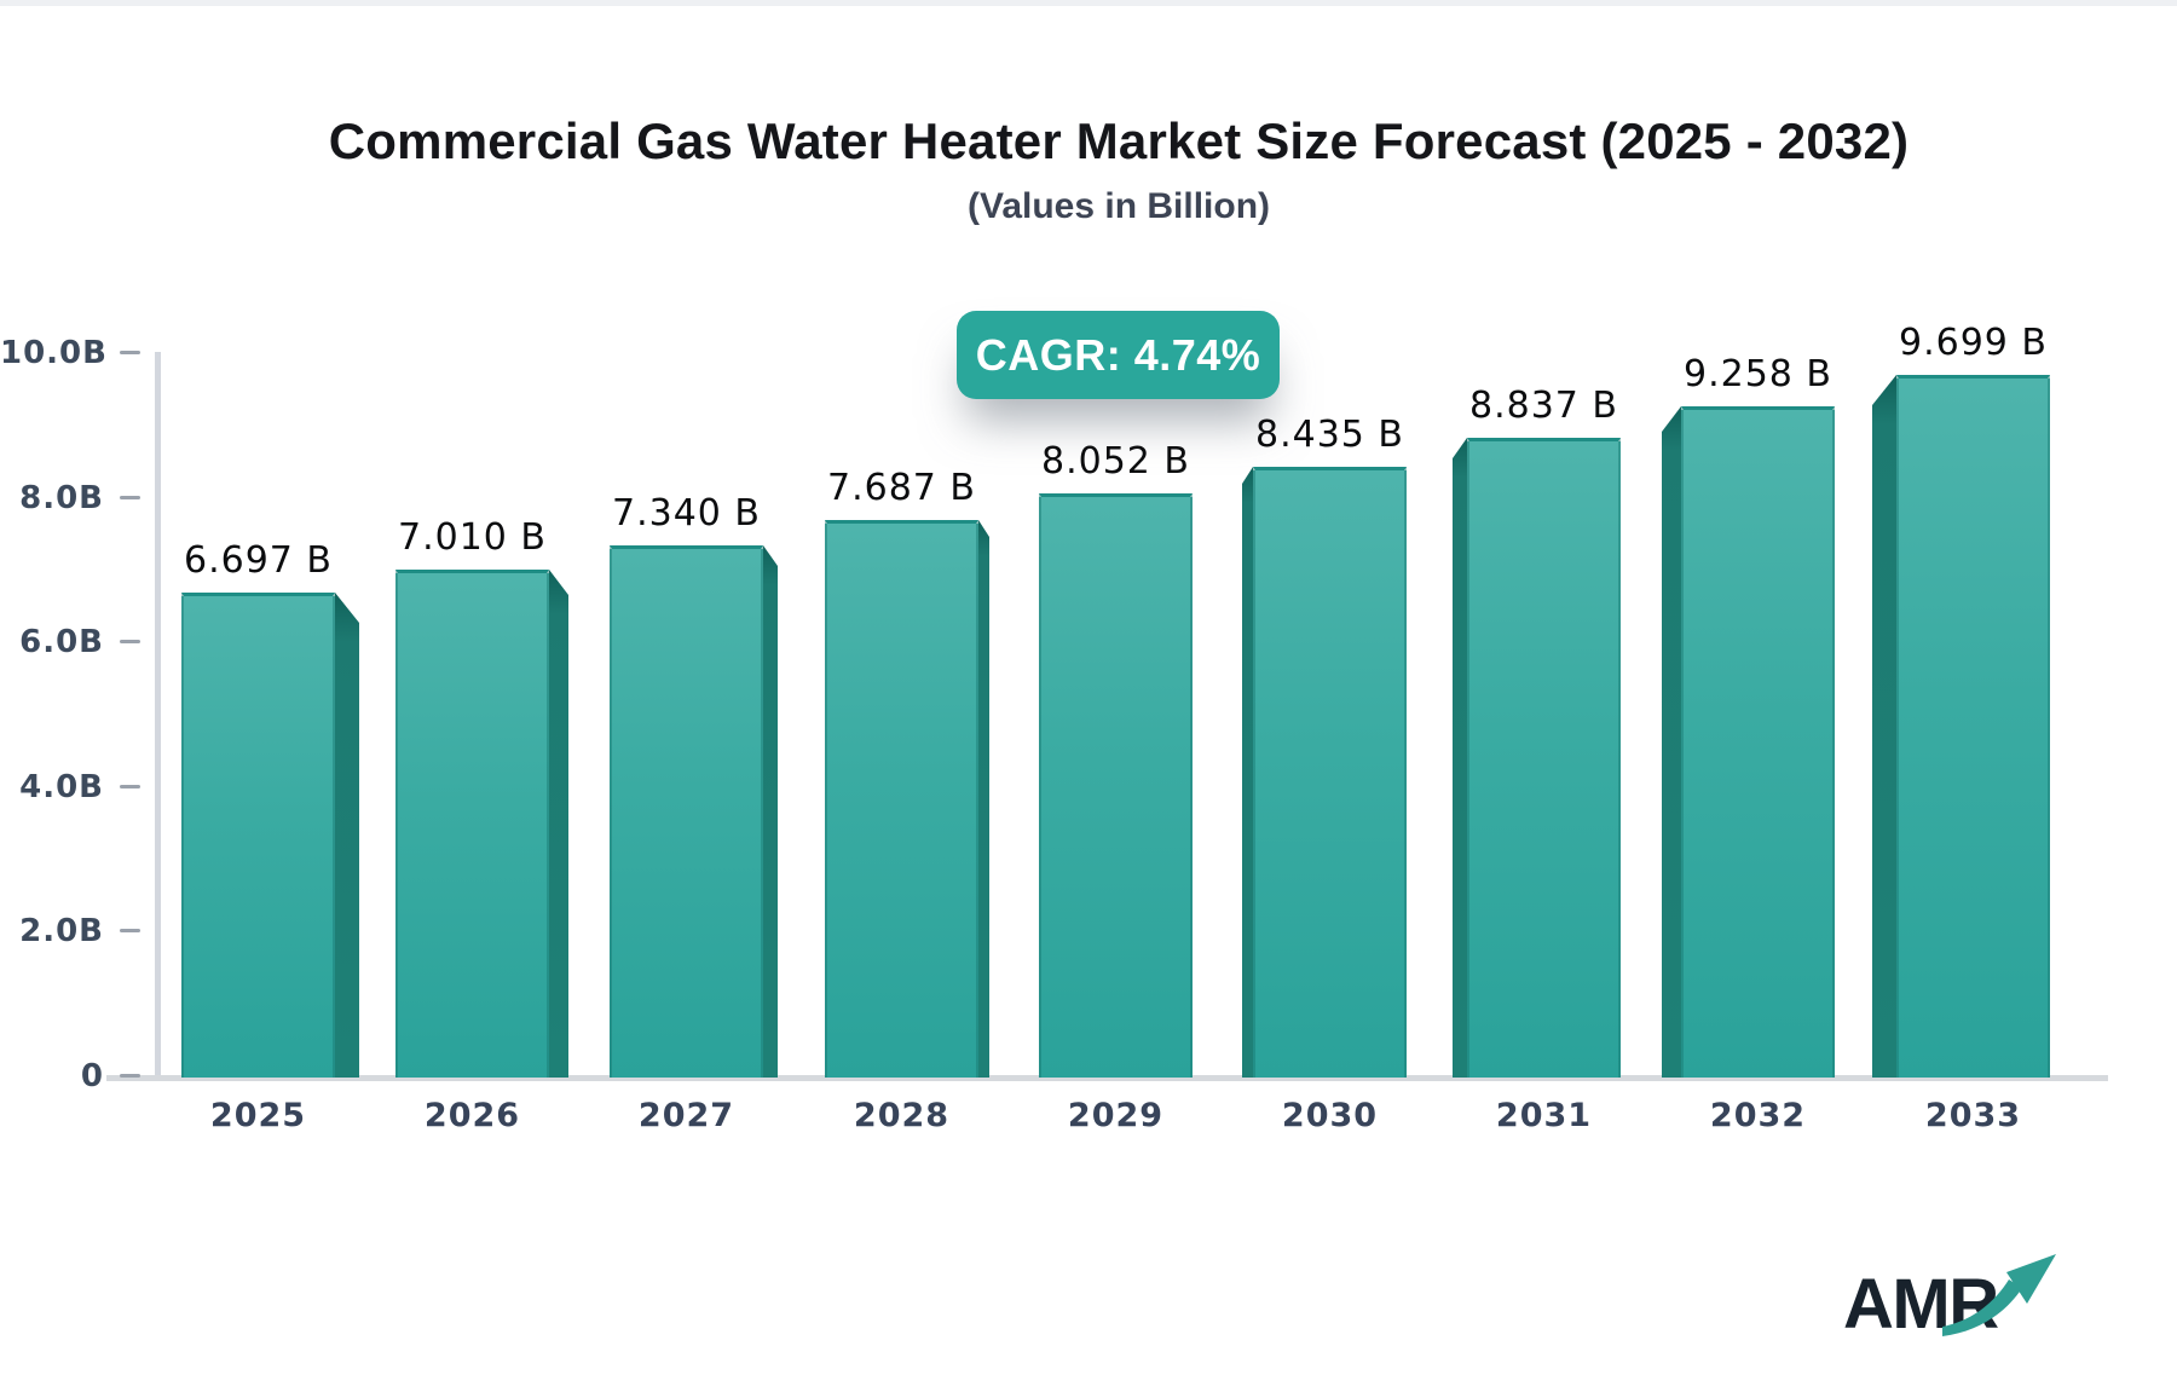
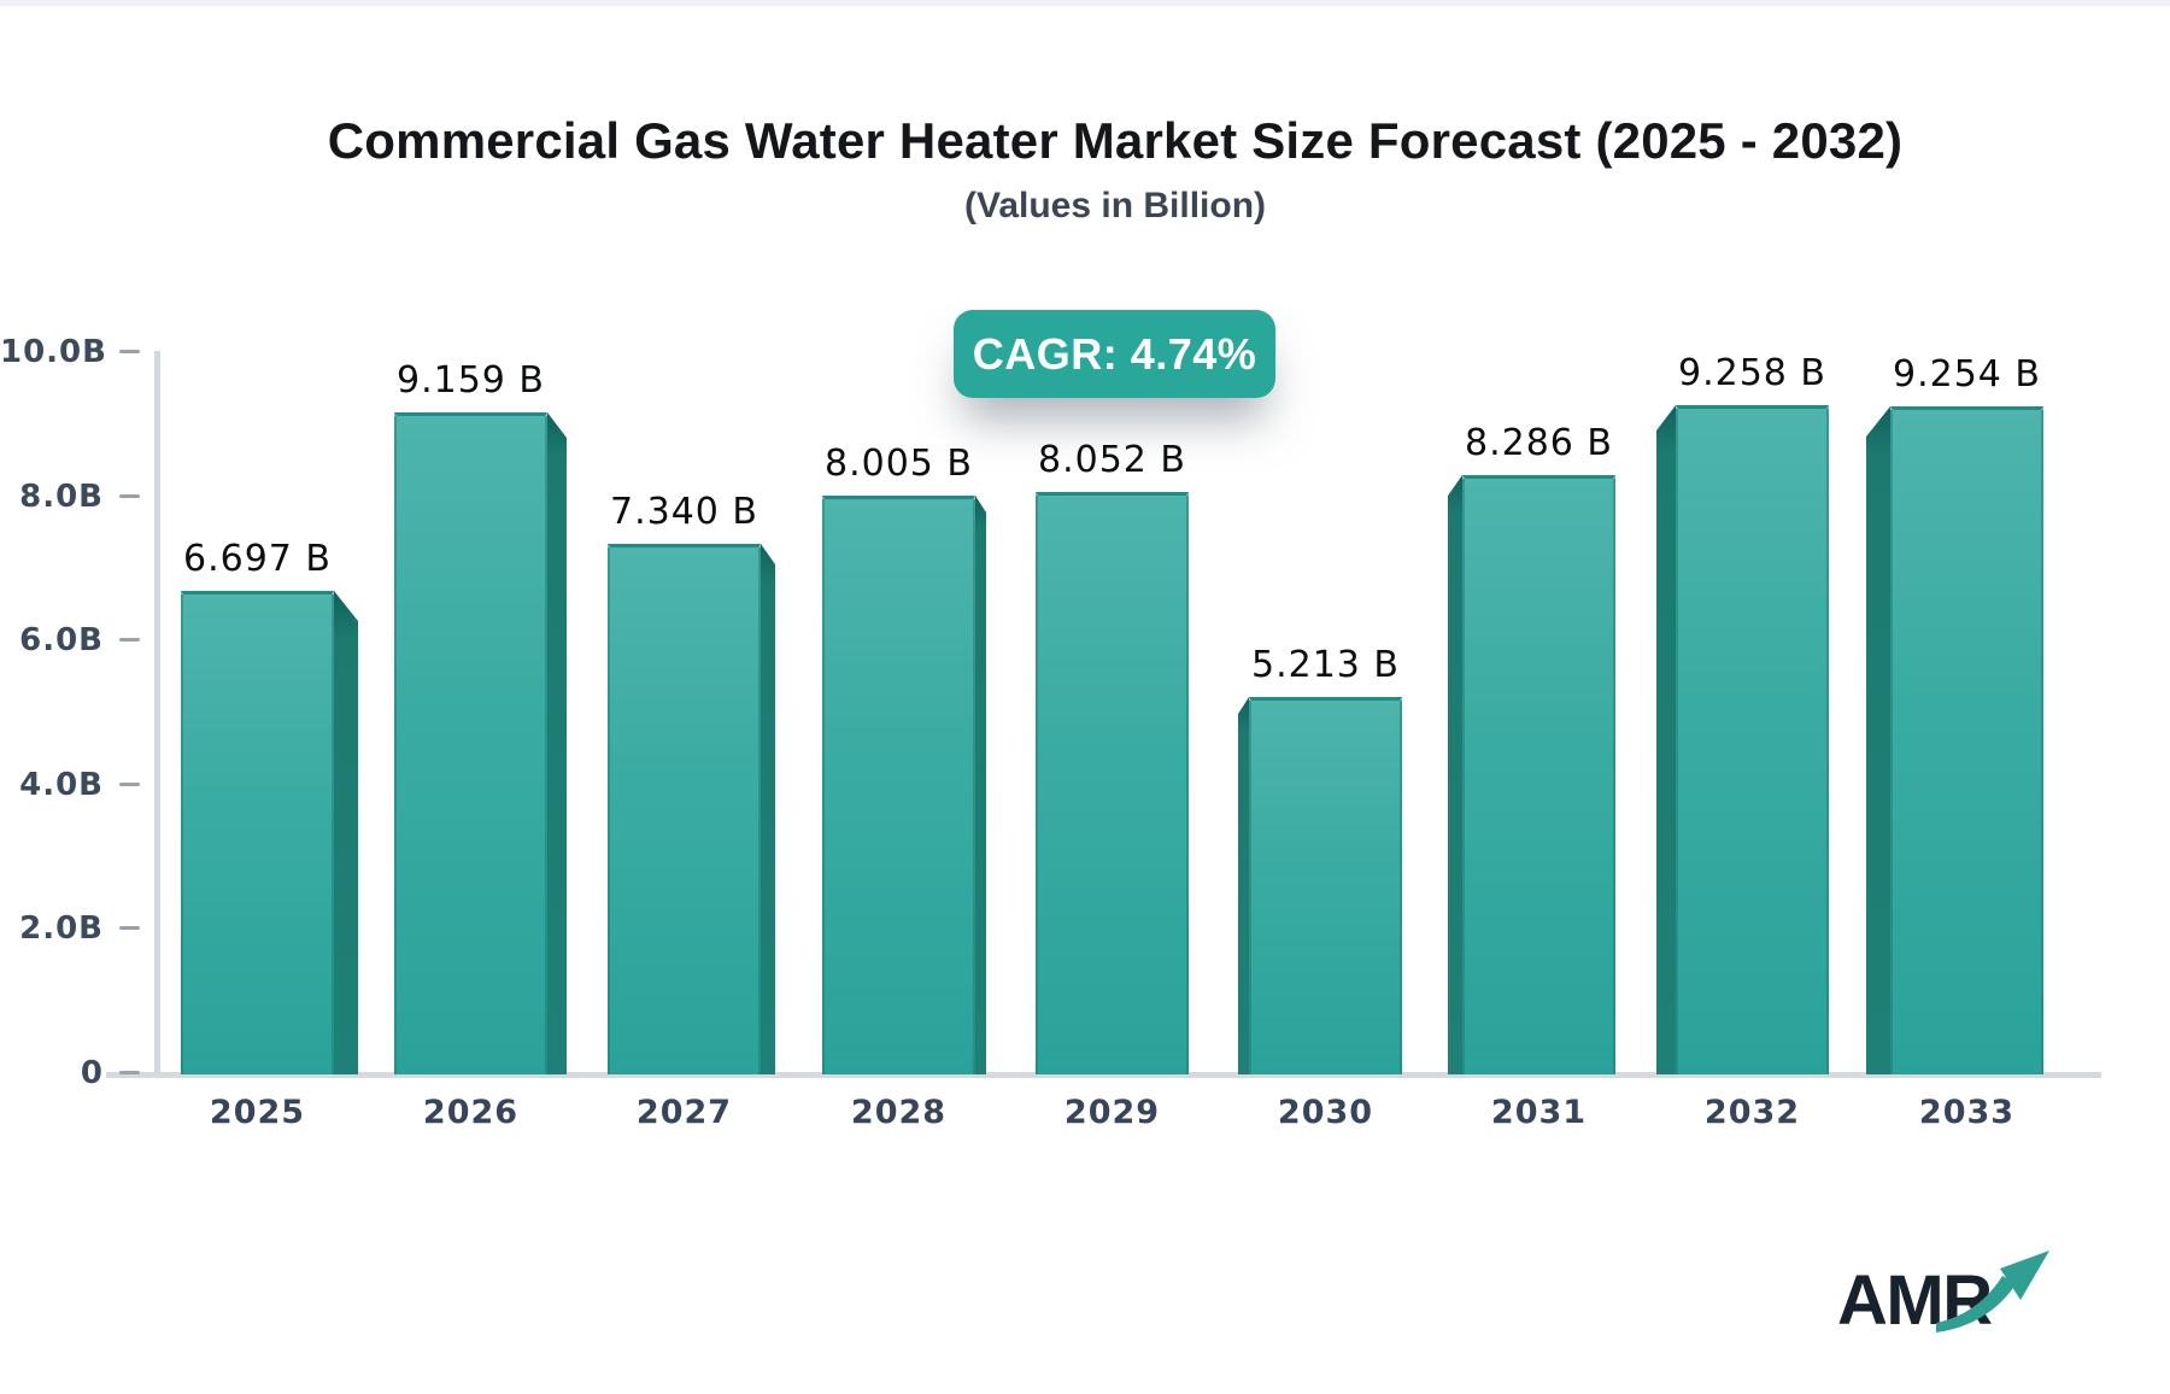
2026: 7.010 -> 9.159
2028: 7.687 -> 8.005
2030: 8.435 -> 5.213
2031: 8.837 -> 8.286
2033: 9.699 -> 9.254
